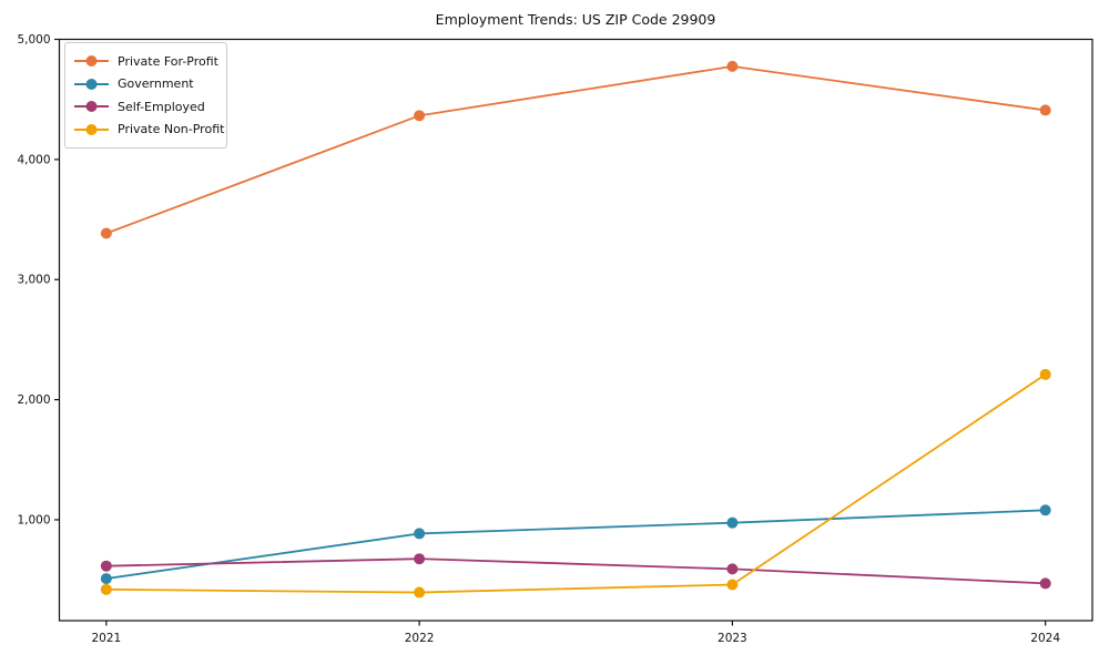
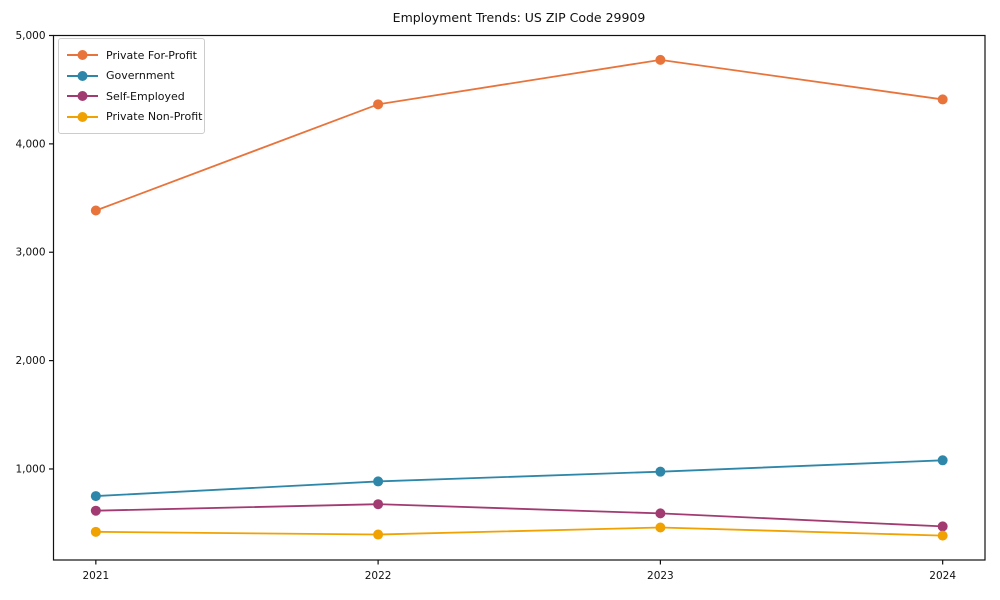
Government/2021: 510 -> 750
Private Non-Profit/2024: 2210 -> 380
